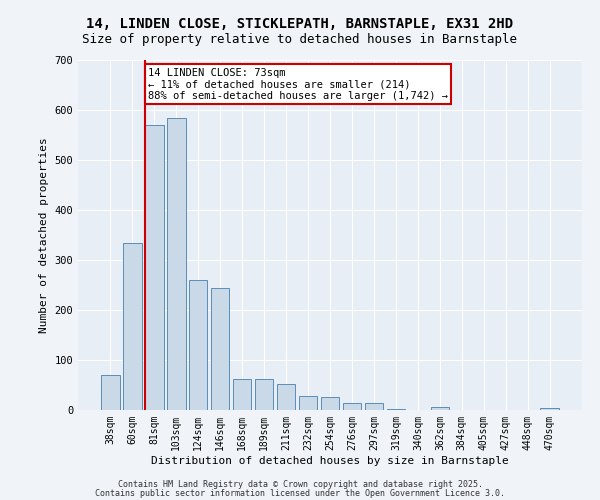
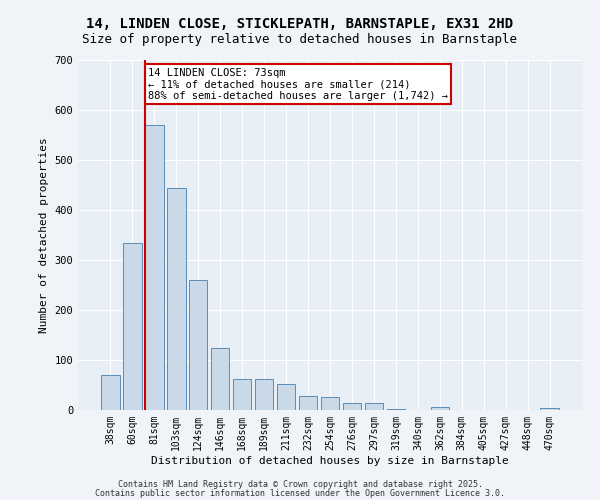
103sqm: 585 -> 445
146sqm: 245 -> 125
